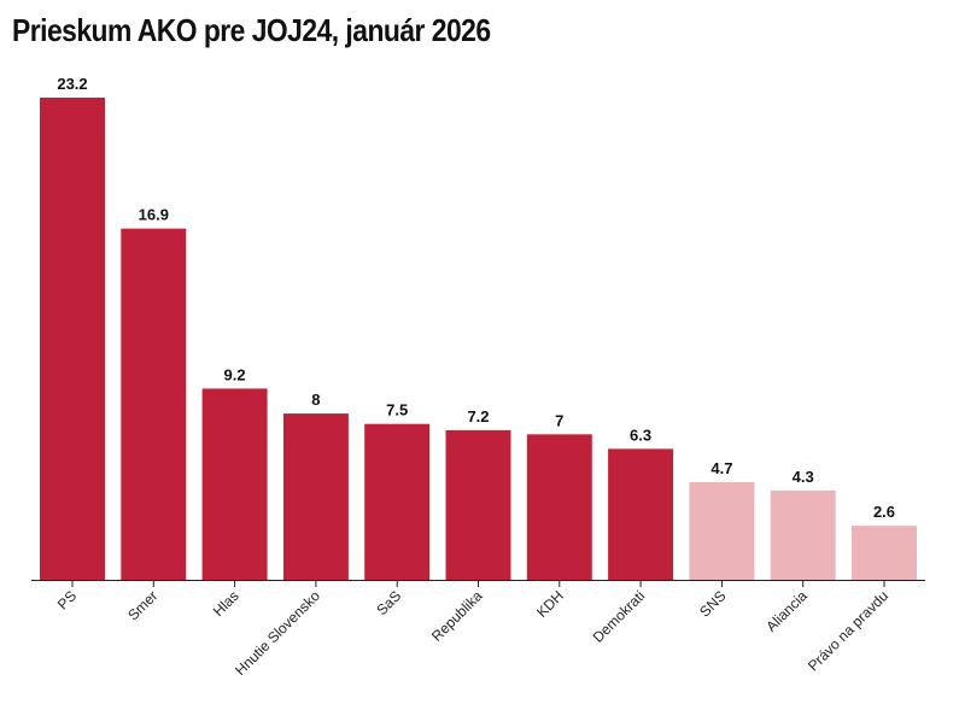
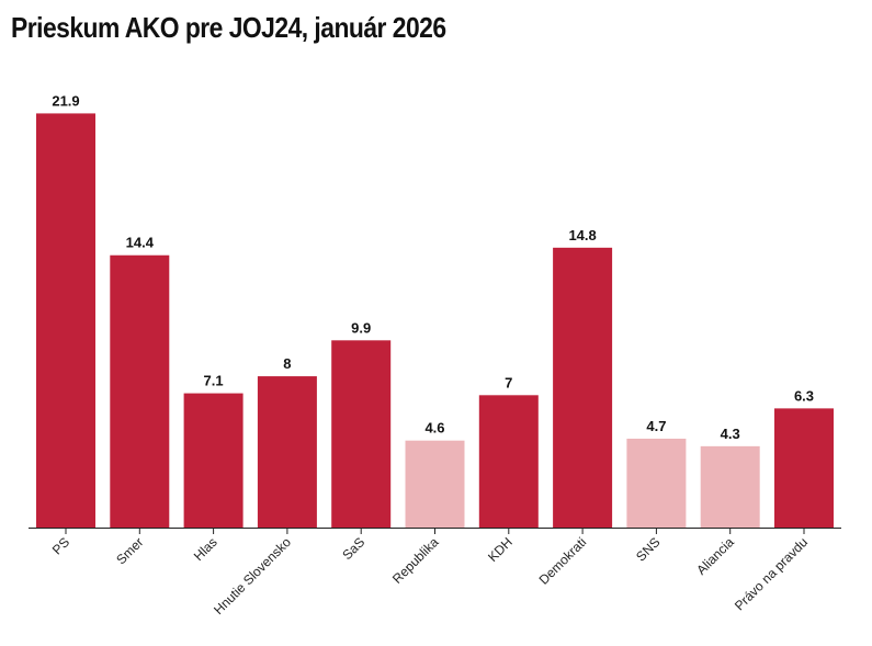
PS: 23.2 -> 21.9
Smer: 16.9 -> 14.4
Hlas: 9.2 -> 7.1
SaS: 7.5 -> 9.9
Republika: 7.2 -> 4.6
Demokrati: 6.3 -> 14.8
Právo na pravdu: 2.6 -> 6.3
